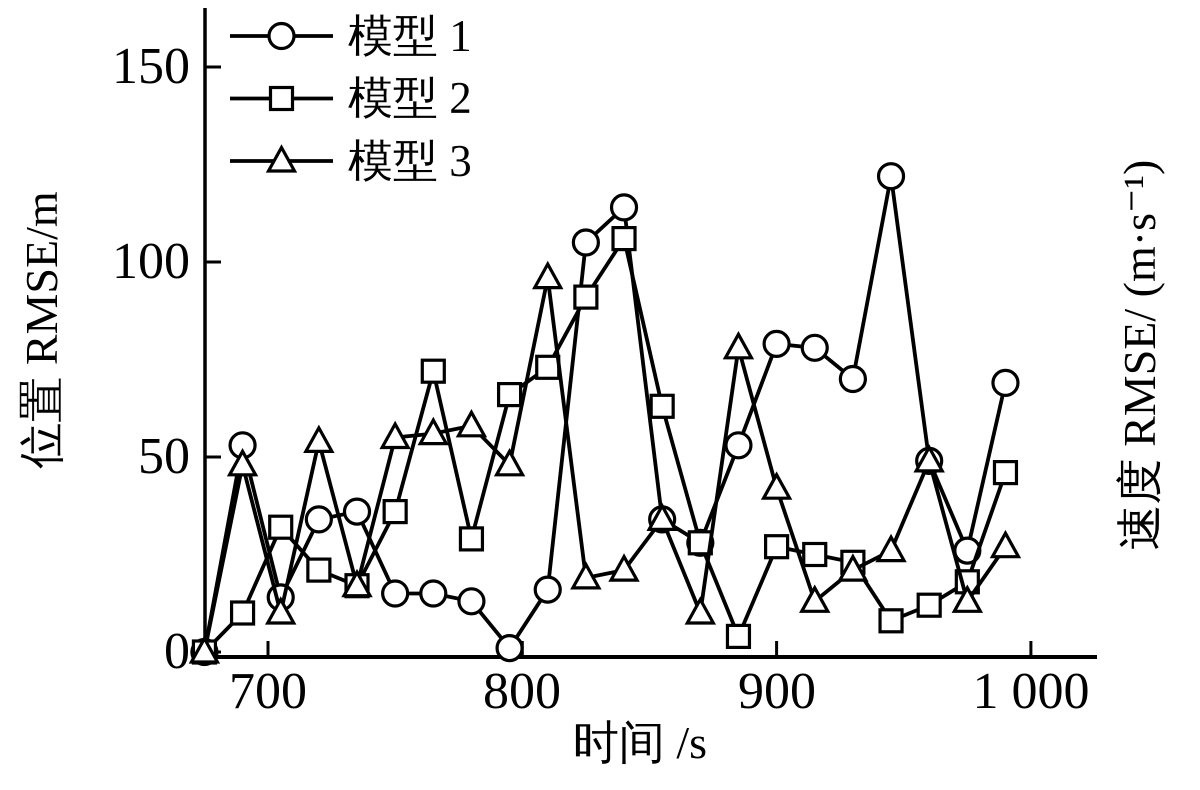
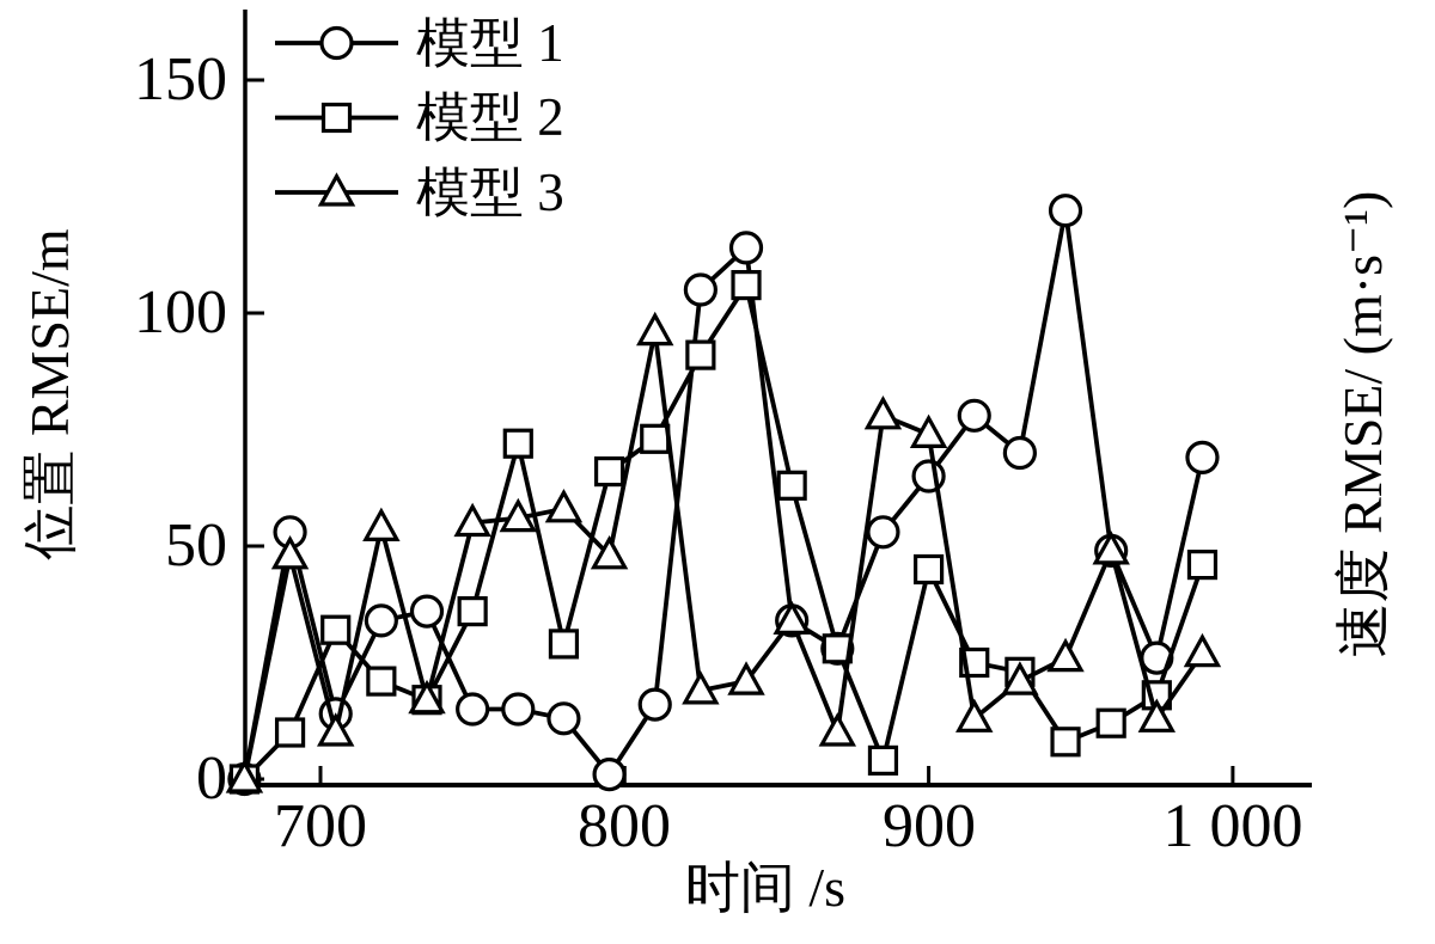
模型 1/900: 79 -> 65
模型 2/900: 27 -> 45
模型 3/900: 42 -> 74
